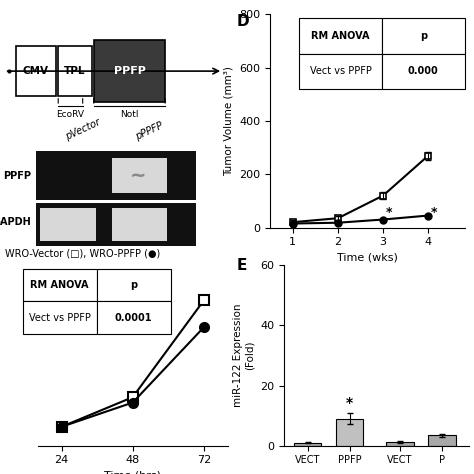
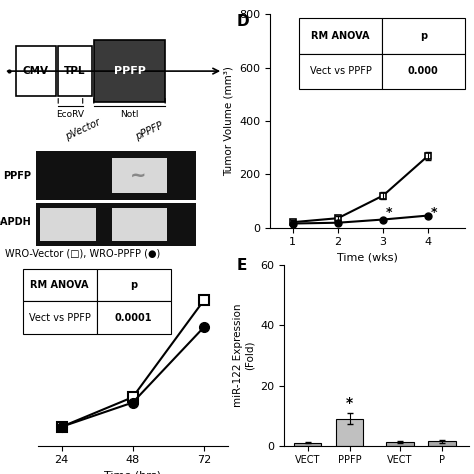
P: 3.5 -> 1.5
